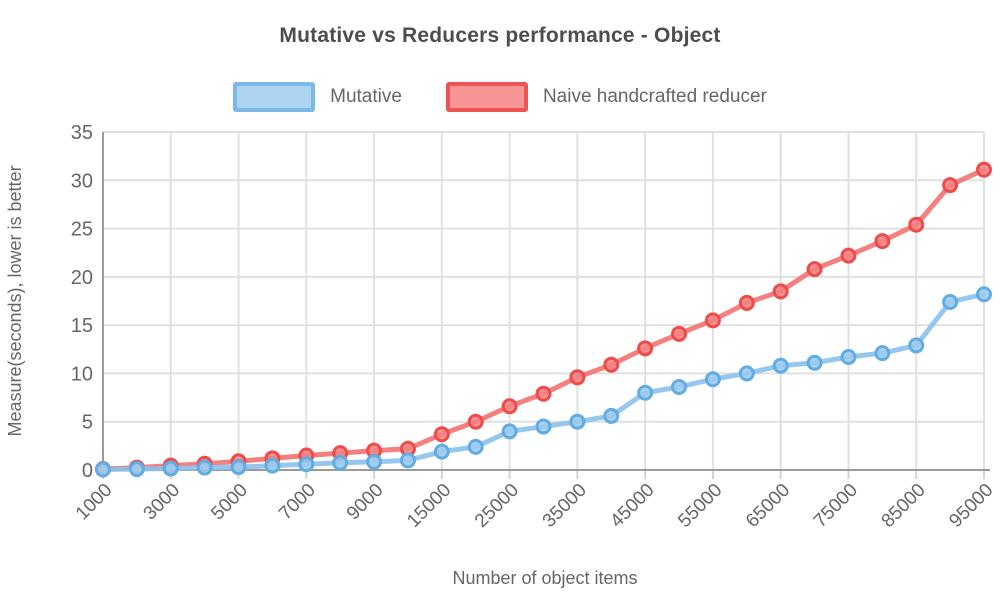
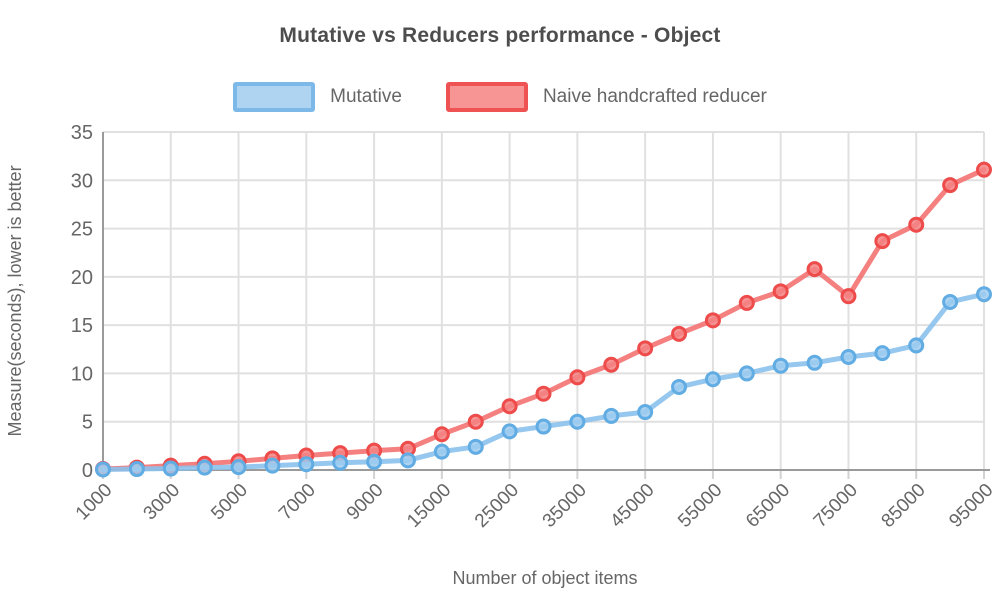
Mutative/45000: 8 -> 6
Naive handcrafted reducer/75000: 22 -> 18
